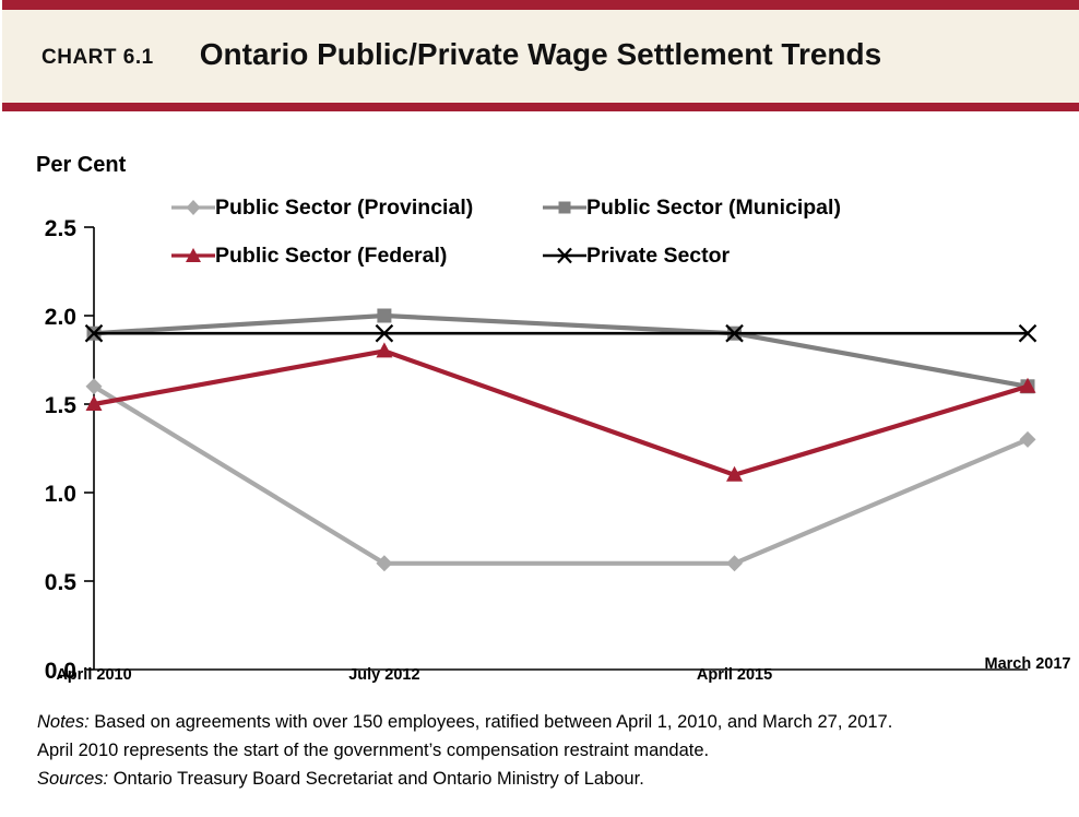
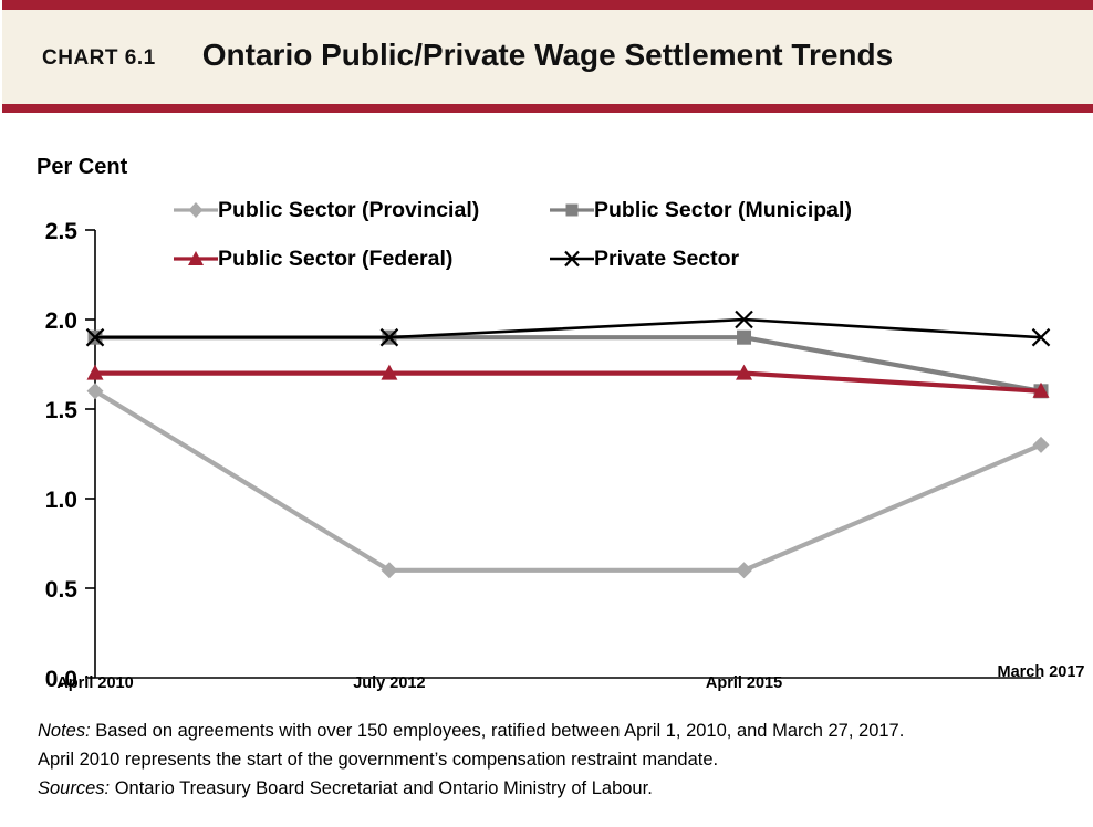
Public Sector (Federal)/April 2010: 1.5 -> 1.7
Public Sector (Municipal)/July 2012: 2.0 -> 1.9
Public Sector (Federal)/July 2012: 1.8 -> 1.7
Public Sector (Federal)/April 2015: 1.1 -> 1.7
Private Sector/April 2015: 1.9 -> 2.0
